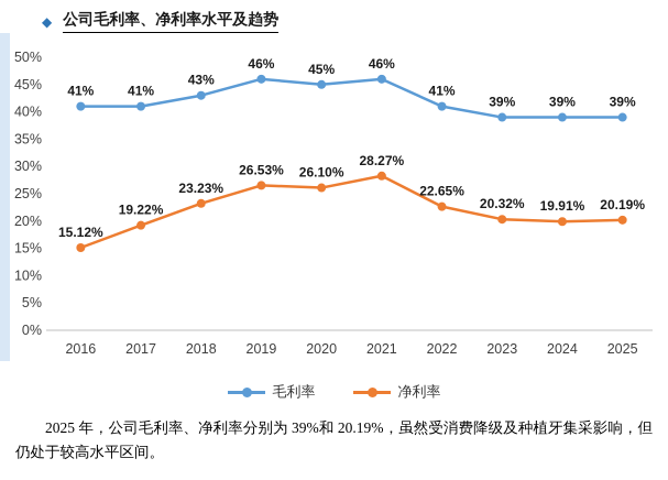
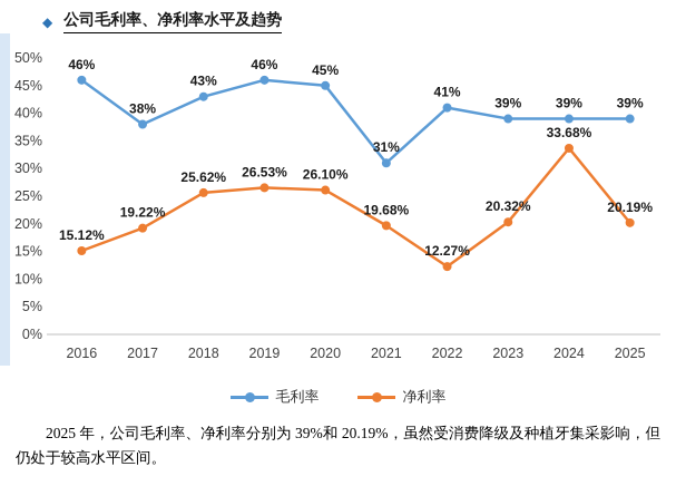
毛利率/2016: 41% -> 46%
毛利率/2017: 41% -> 38%
净利率/2018: 23.23% -> 25.62%
毛利率/2021: 46% -> 31%
净利率/2021: 28.27% -> 19.68%
净利率/2022: 22.65% -> 12.27%
净利率/2024: 19.91% -> 33.68%
